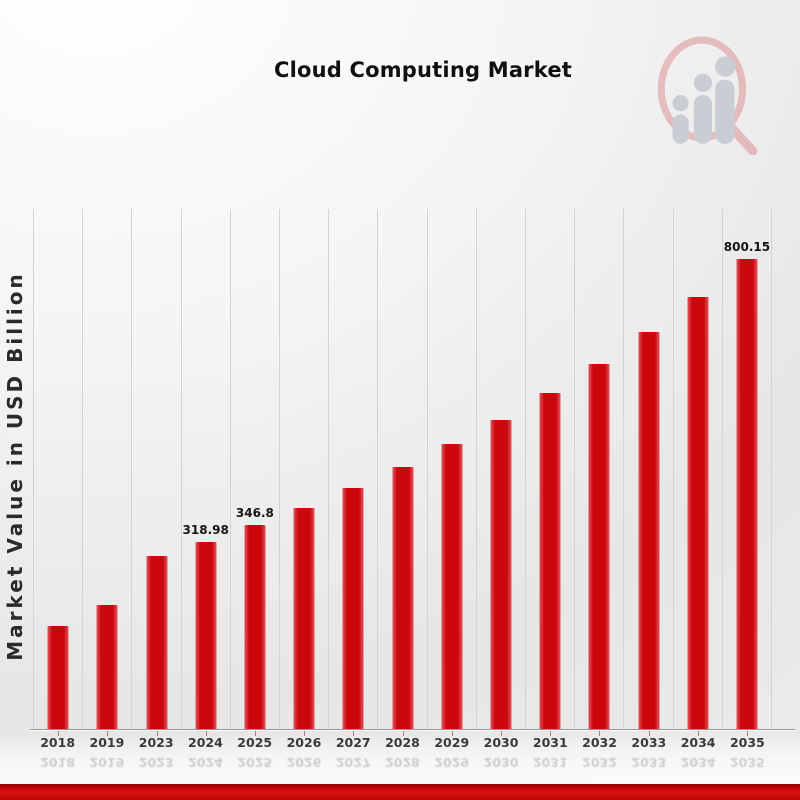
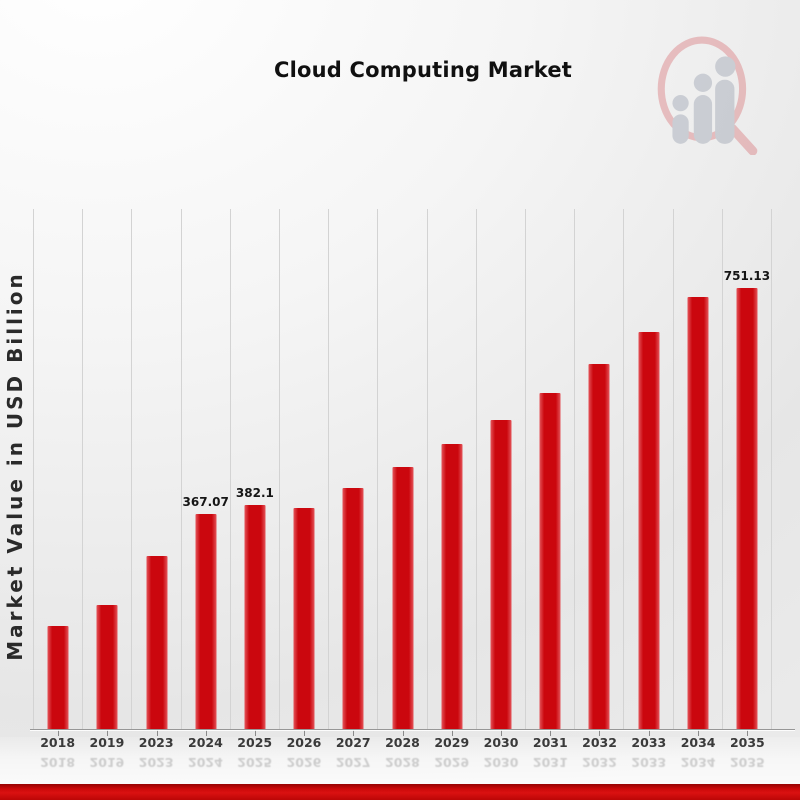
2024: 318.98 -> 367.07
2025: 346.8 -> 382.1
2035: 800.15 -> 751.13
